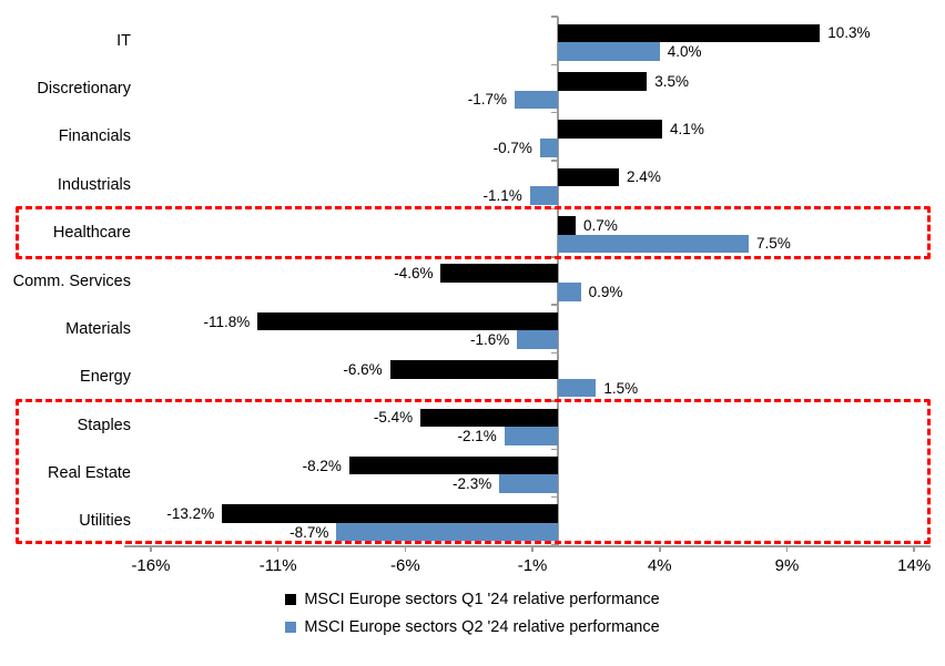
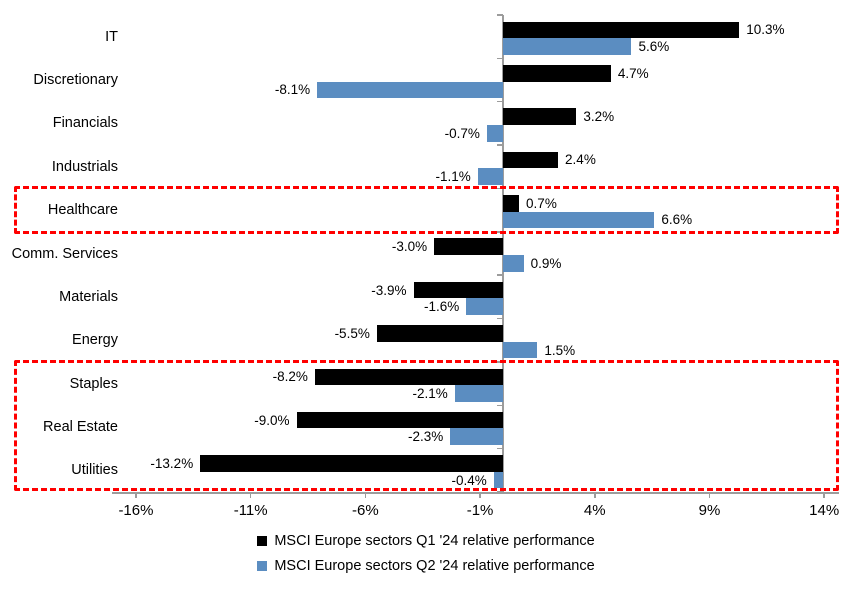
MSCI Europe sectors Q2 '24 relative performance/IT: 4.0% -> 5.6%
MSCI Europe sectors Q1 '24 relative performance/Discretionary: 3.5% -> 4.7%
MSCI Europe sectors Q2 '24 relative performance/Discretionary: -1.7% -> -8.1%
MSCI Europe sectors Q1 '24 relative performance/Financials: 4.1% -> 3.2%
MSCI Europe sectors Q2 '24 relative performance/Healthcare: 7.5% -> 6.6%
MSCI Europe sectors Q1 '24 relative performance/Comm. Services: -4.6% -> -3.0%
MSCI Europe sectors Q1 '24 relative performance/Materials: -11.8% -> -3.9%
MSCI Europe sectors Q1 '24 relative performance/Energy: -6.6% -> -5.5%
MSCI Europe sectors Q1 '24 relative performance/Staples: -5.4% -> -8.2%
MSCI Europe sectors Q1 '24 relative performance/Real Estate: -8.2% -> -9.0%
MSCI Europe sectors Q2 '24 relative performance/Utilities: -8.7% -> -0.4%
